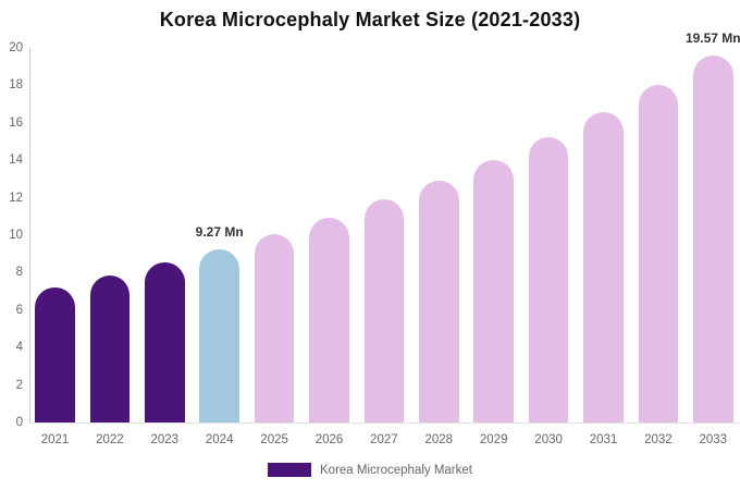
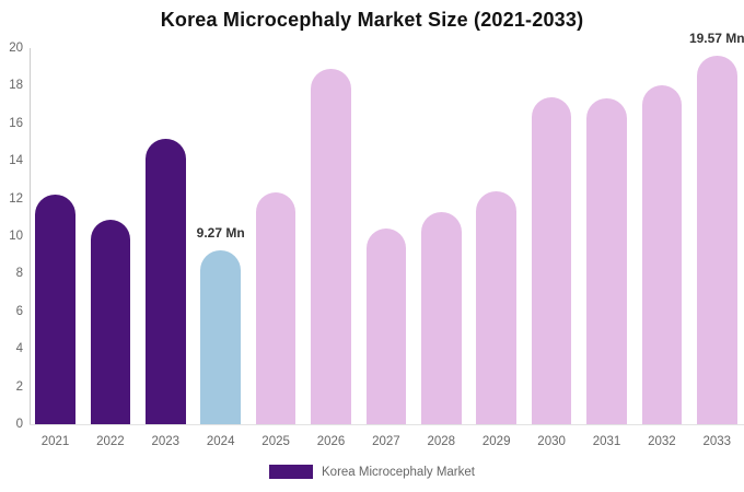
2021: 7.2 -> 12.2
2022: 7.8 -> 10.9
2023: 8.5 -> 15.2
2025: 10.1 -> 12.3
2026: 10.9 -> 18.9
2027: 11.9 -> 10.4
2028: 12.9 -> 11.3
2029: 14.0 -> 12.4
2030: 15.2 -> 17.4
2031: 16.6 -> 17.3
